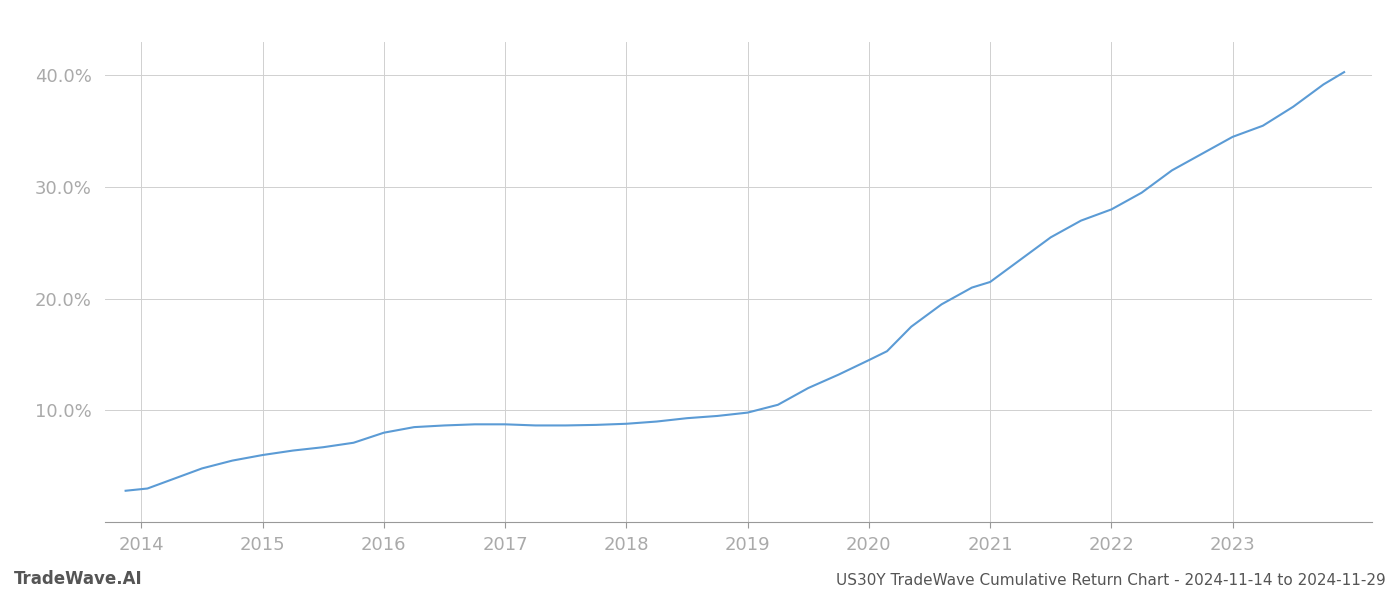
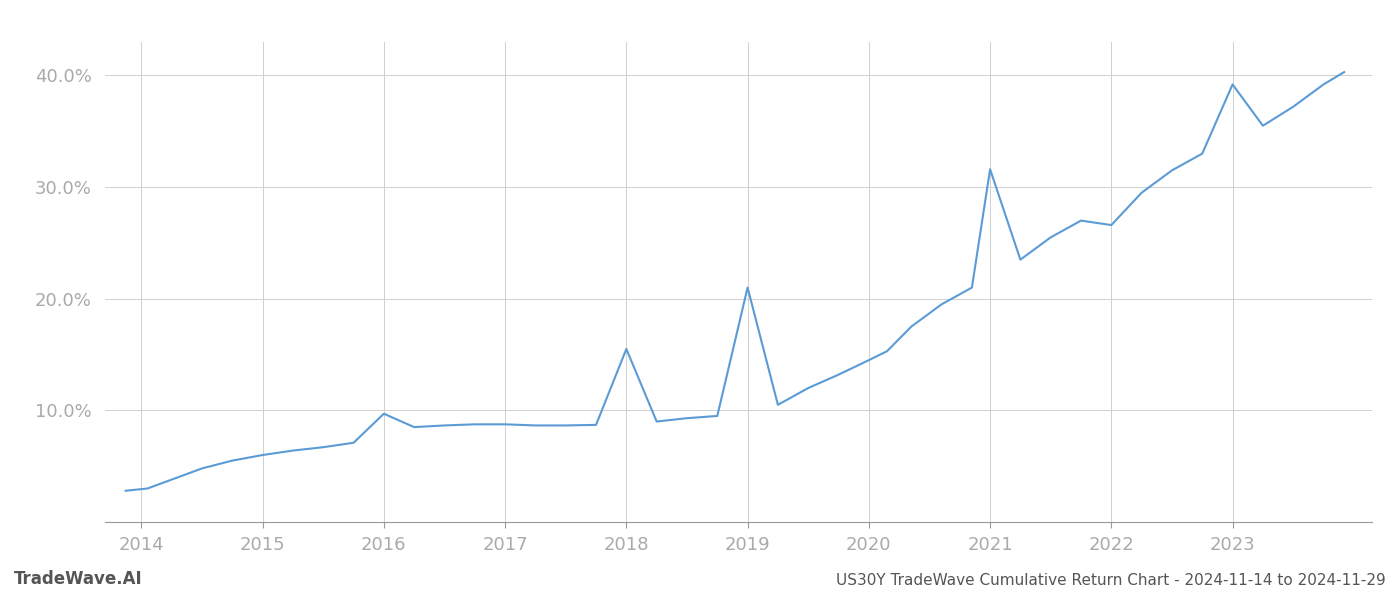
2016: 8.0% -> 9.7%
2018: 8.8% -> 15.5%
2019: 9.8% -> 21.0%
2021: 21.5% -> 31.6%
2022: 28.0% -> 26.6%
2023: 34.5% -> 39.2%
